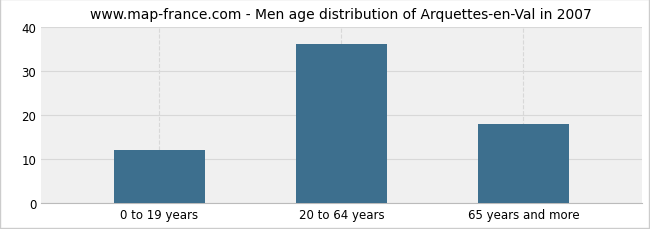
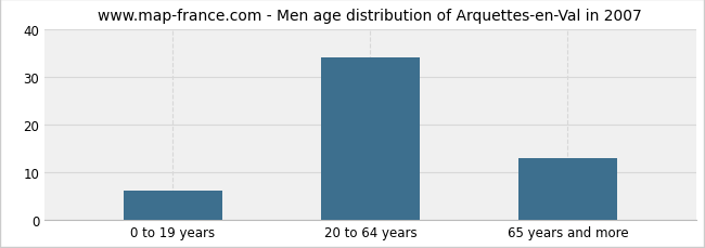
0 to 19 years: 12 -> 6
20 to 64 years: 36 -> 34
65 years and more: 18 -> 13
